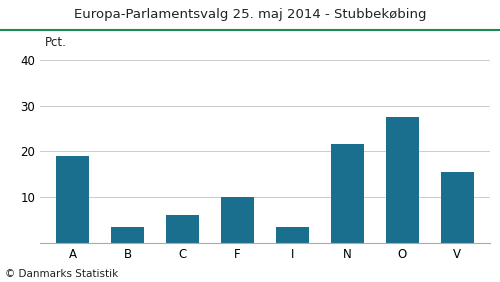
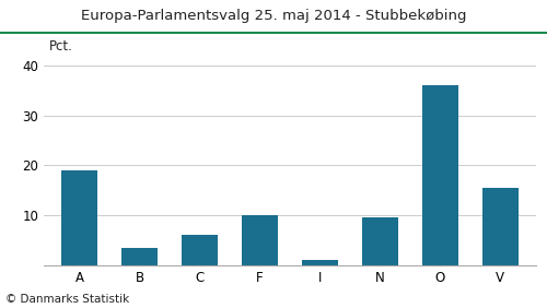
I: 3.5 -> 1.0
N: 21.5 -> 9.5
O: 27.5 -> 36.0
